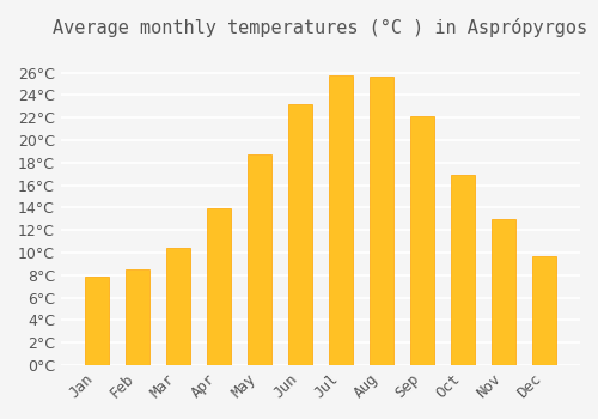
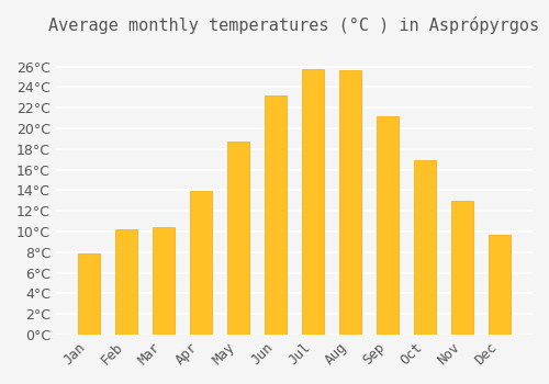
Feb: 8.5°C -> 10.2°C
Sep: 22.1°C -> 21.2°C
